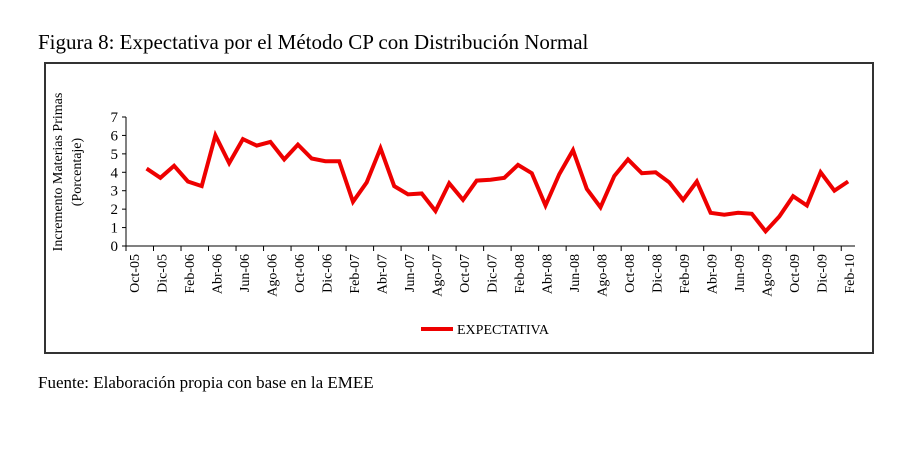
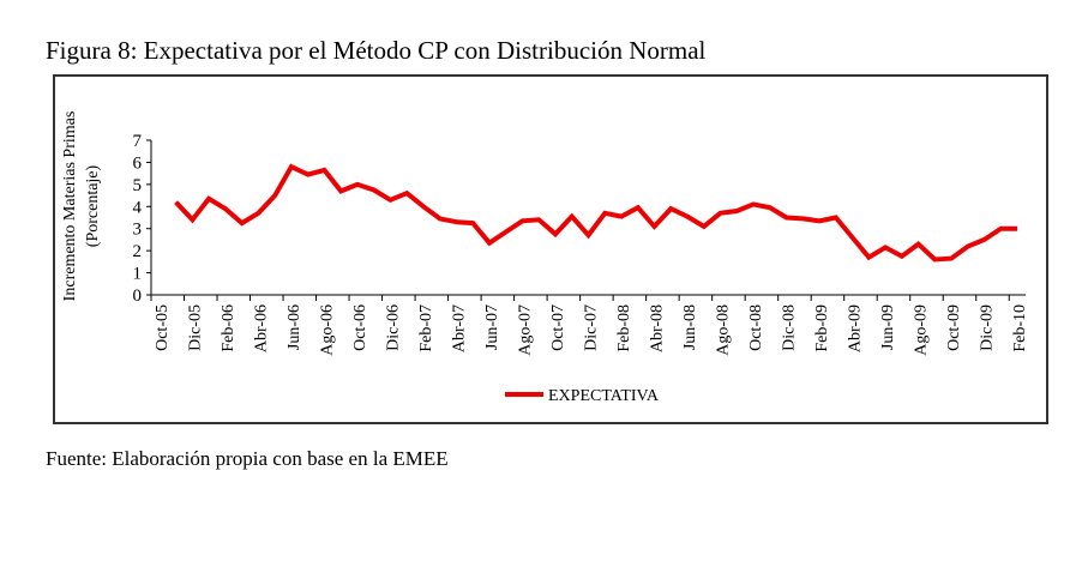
Dic-05: 3.7 -> 3.4
Feb-06: 3.5 -> 3.9
Abr-06: 6.0 -> 3.7
Oct-06: 5.5 -> 5.0
Dic-06: 4.6 -> 4.3
Feb-07: 2.4 -> 4.0
Abr-07: 5.3 -> 3.3
Jun-07: 2.8 -> 2.4
Ago-07: 1.9 -> 3.4
Oct-07: 2.5 -> 2.8
Dic-07: 3.6 -> 2.7
Feb-08: 4.4 -> 3.5
Abr-08: 2.2 -> 3.1
Jun-08: 5.2 -> 3.5
Ago-08: 2.1 -> 3.7
Oct-08: 4.7 -> 4.1
Dic-08: 4.0 -> 3.5
Feb-09: 2.5 -> 3.4
Abr-09: 1.8 -> 2.6
Jun-09: 1.8 -> 2.1
Ago-09: 0.8 -> 2.3
Oct-09: 2.7 -> 1.6
Dic-09: 4.0 -> 2.5
Feb-10: 3.5 -> 3.0
